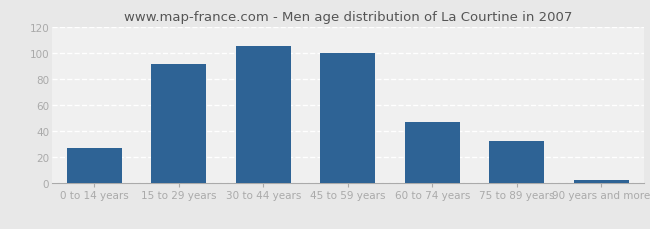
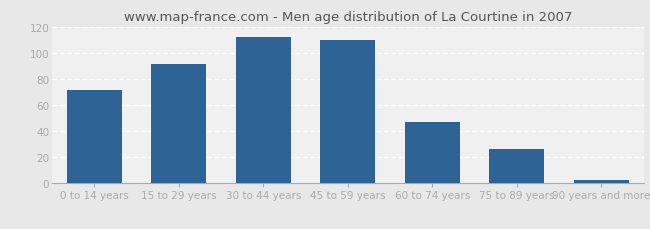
0 to 14 years: 27 -> 71
30 to 44 years: 105 -> 112
45 to 59 years: 100 -> 110
75 to 89 years: 32 -> 26
